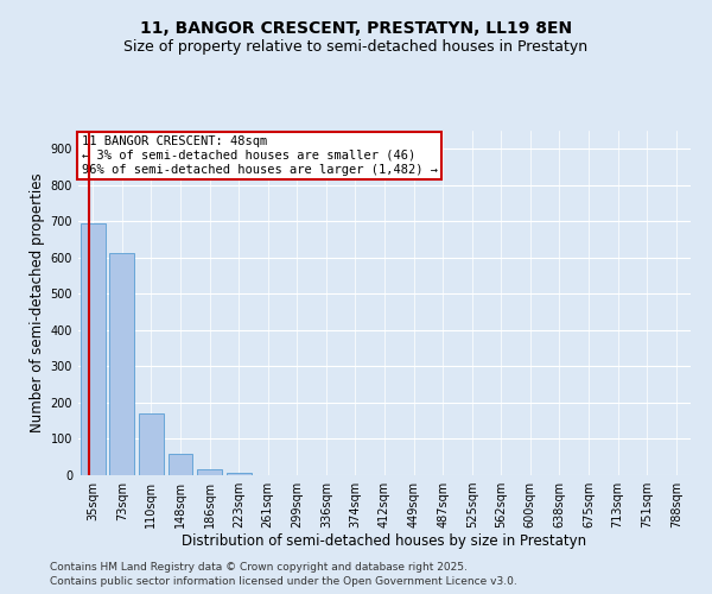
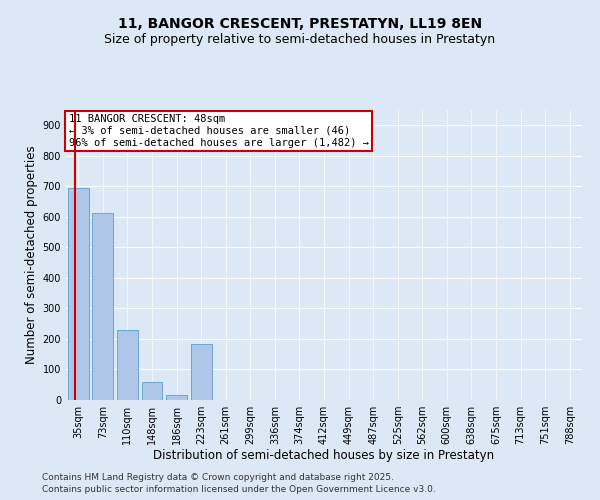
110sqm: 170 -> 230
223sqm: 5 -> 185
